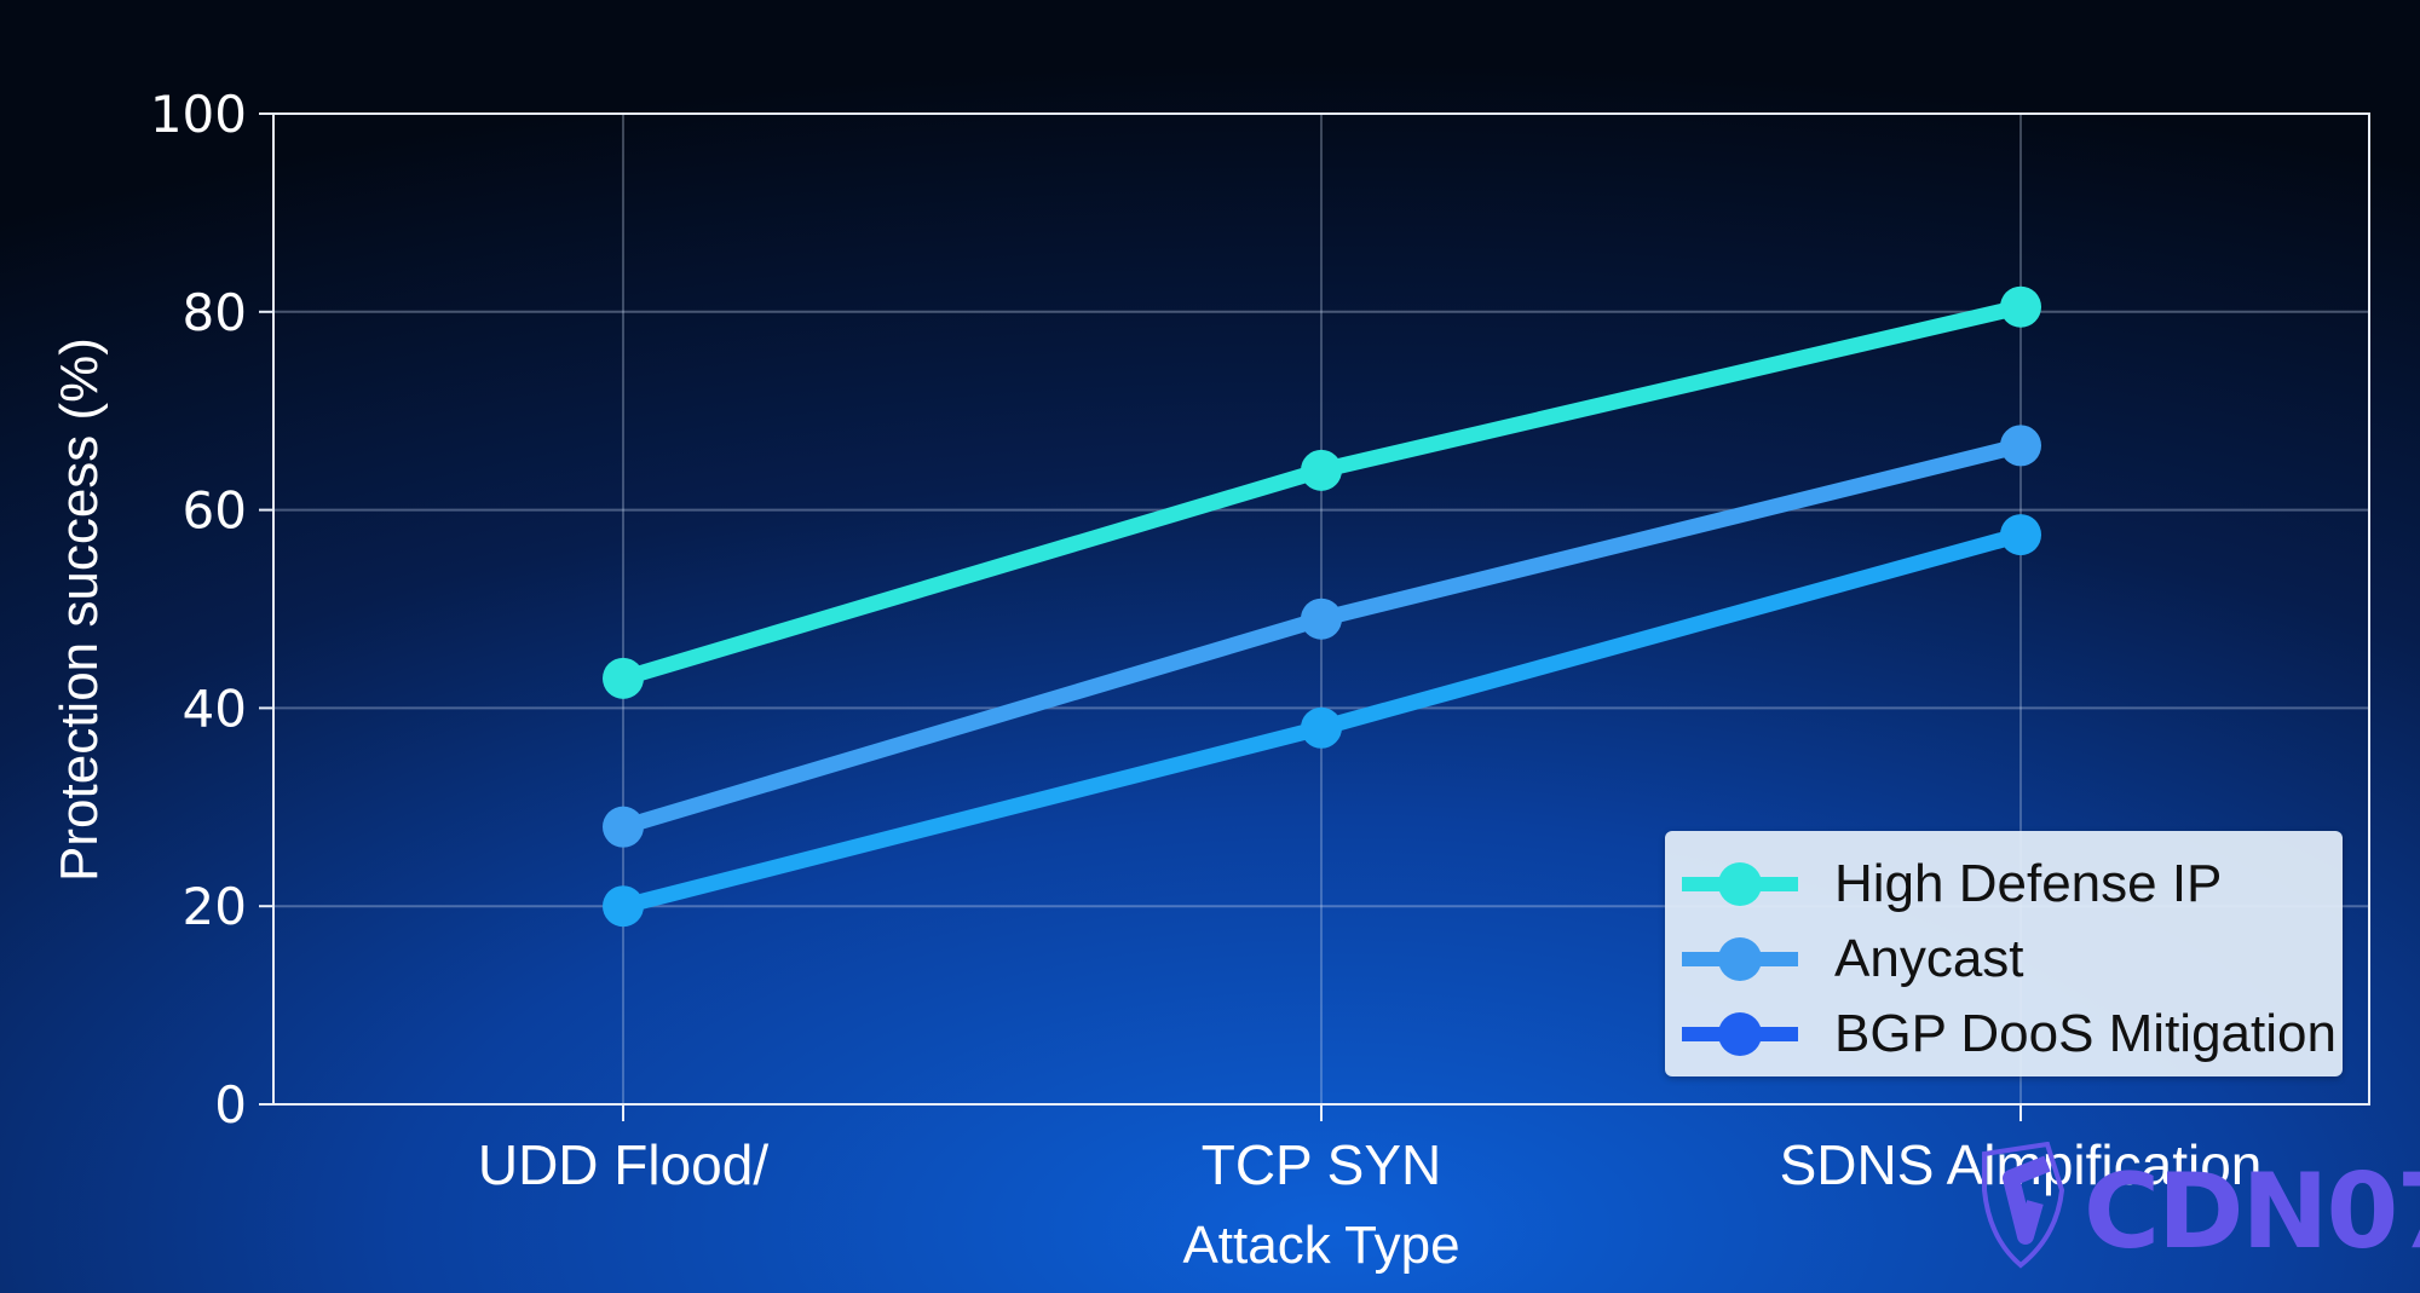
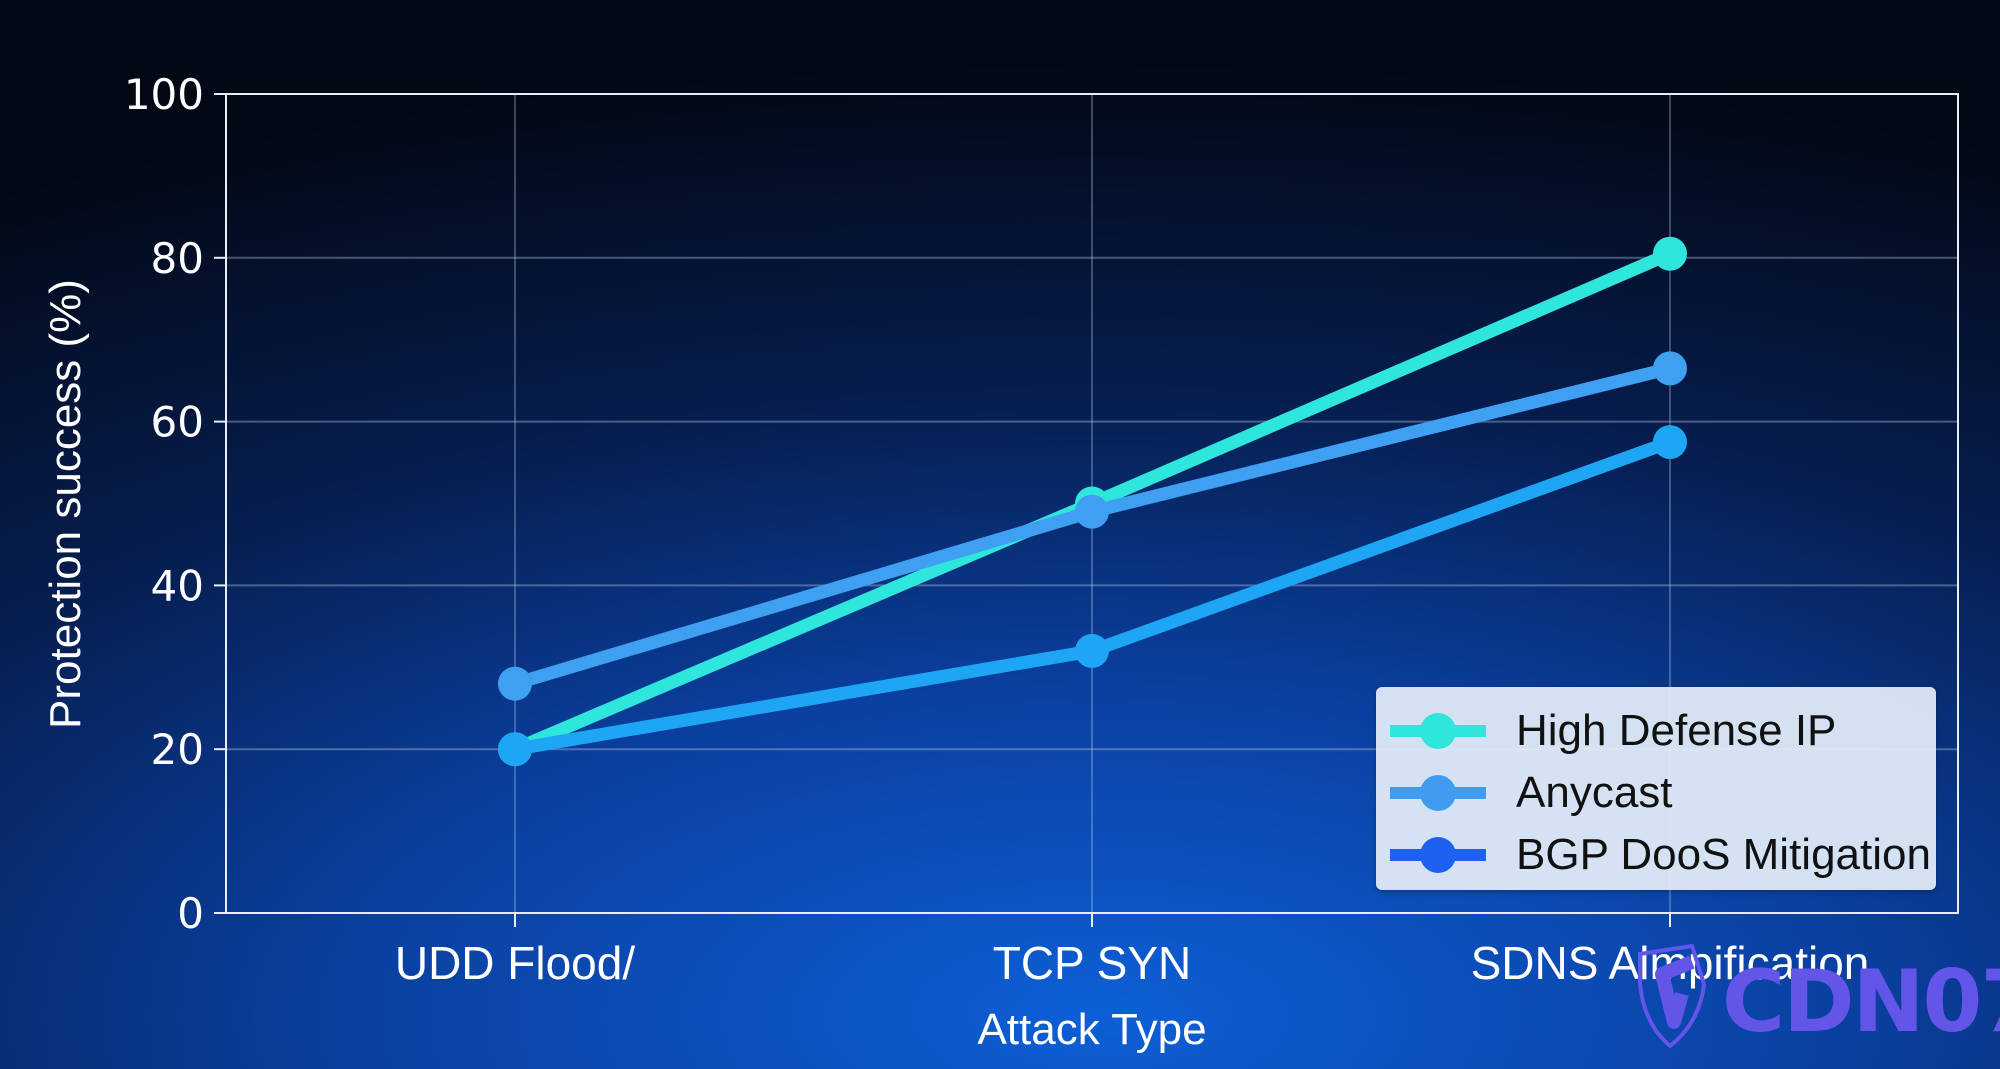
High Defense IP/UDD Flood/: 43 -> 20
High Defense IP/TCP SYN: 64 -> 50
BGP DooS Mitigation/TCP SYN: 38 -> 32
